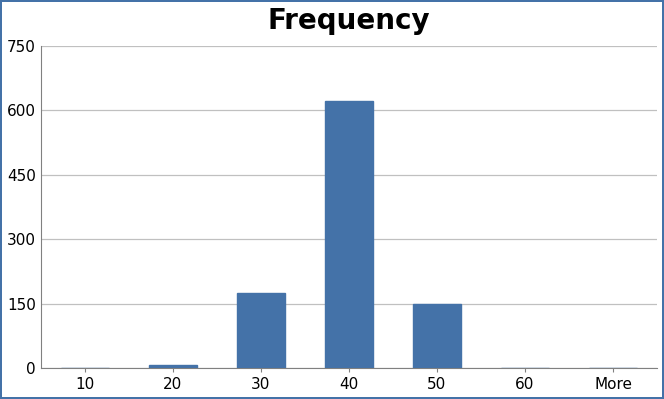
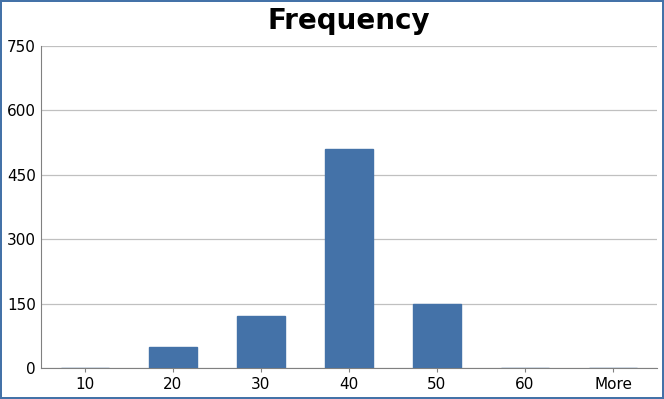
20: 8 -> 50
30: 175 -> 120
40: 620 -> 510
